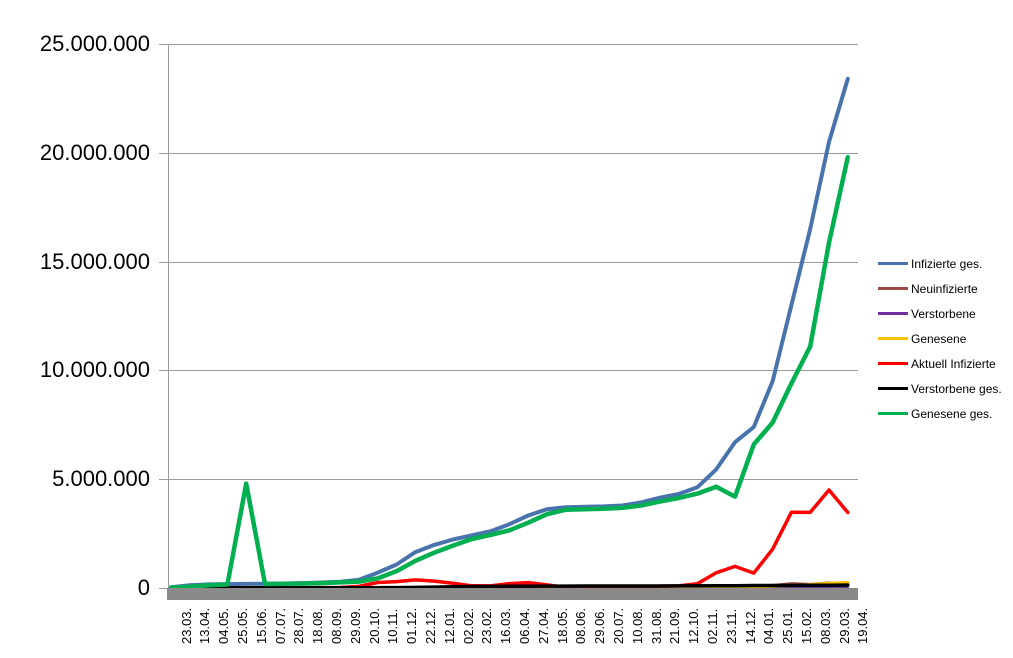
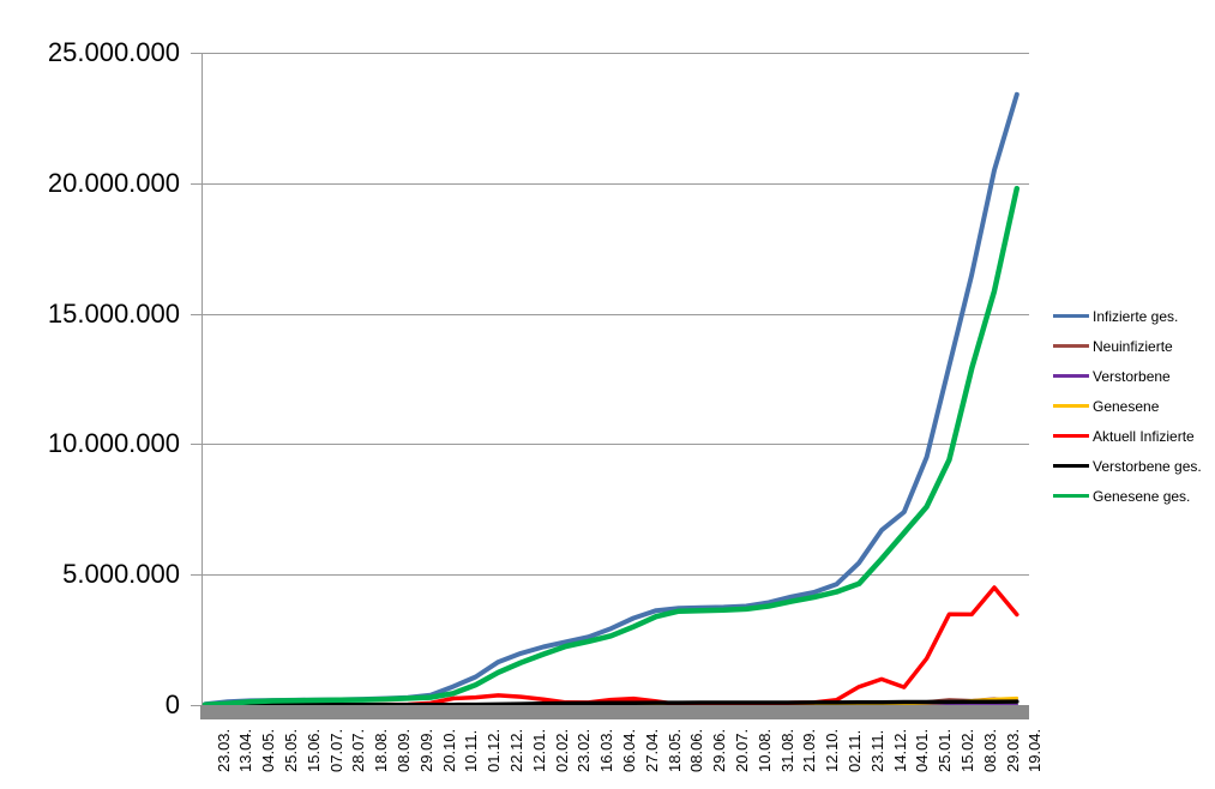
Genesene ges./15.06.: 4800000 -> 200000
Genesene ges./14.12.: 4200000 -> 5600000
Genesene ges./08.03.: 11100000 -> 12900000
